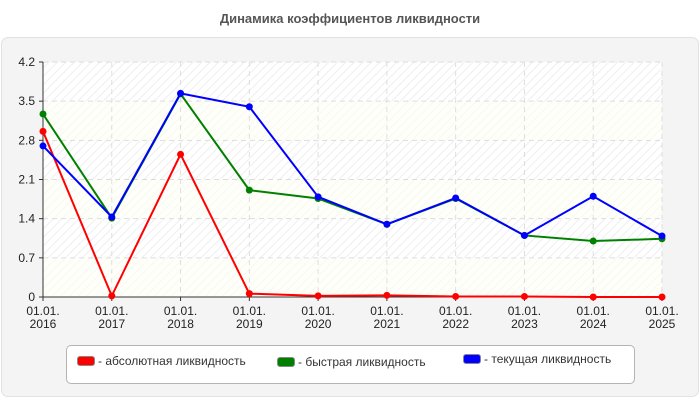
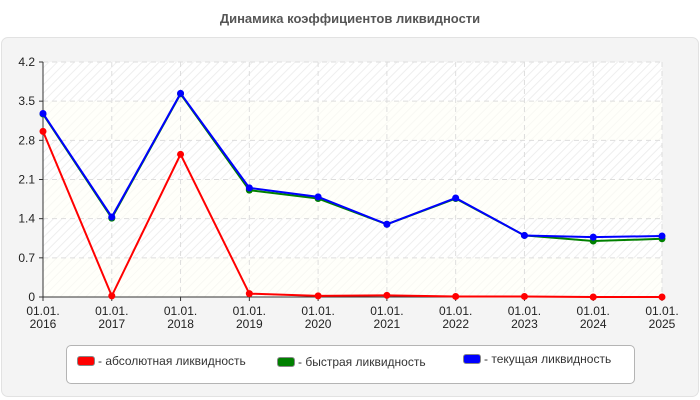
- текущая ликвидность/01.01.2016: 2.7 -> 3.3
- текущая ликвидность/01.01.2019: 3.4 -> 1.9
- текущая ликвидность/01.01.2024: 1.8 -> 1.1
